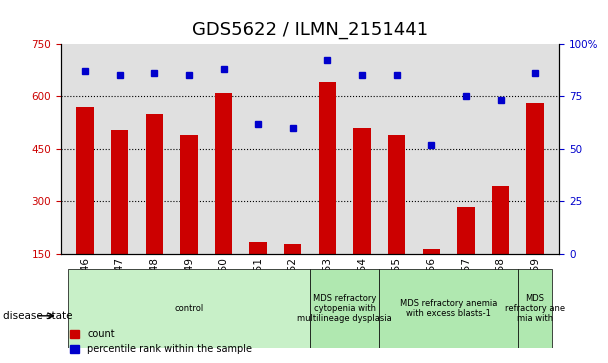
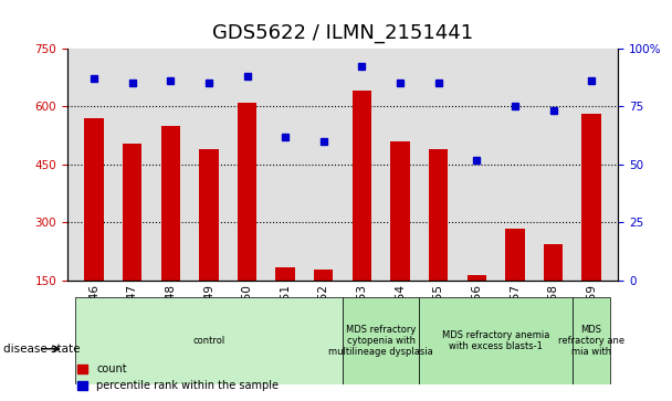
count/GSM1515758: 345 -> 245
